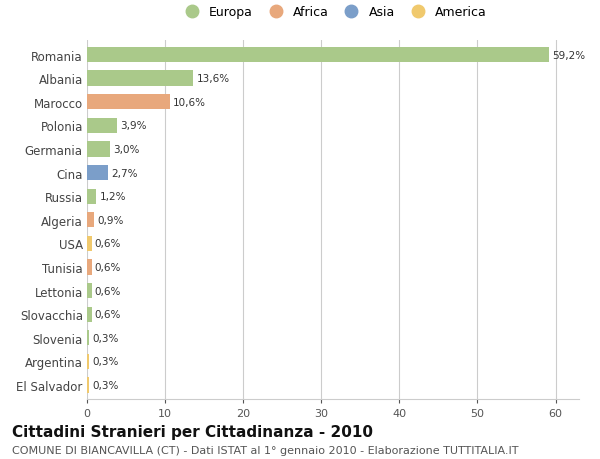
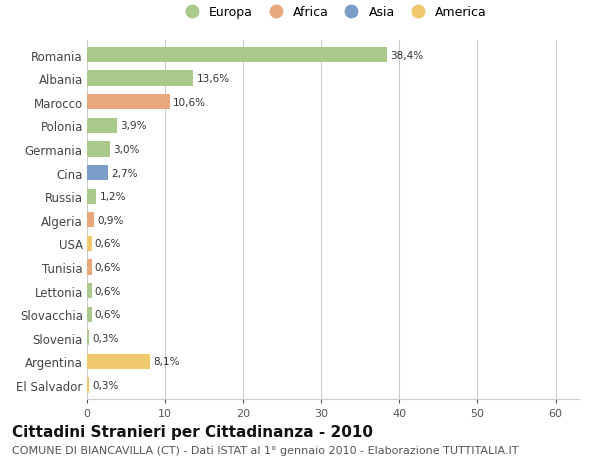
Romania: 59,2% -> 38,4%
Argentina: 0,3% -> 8,1%
